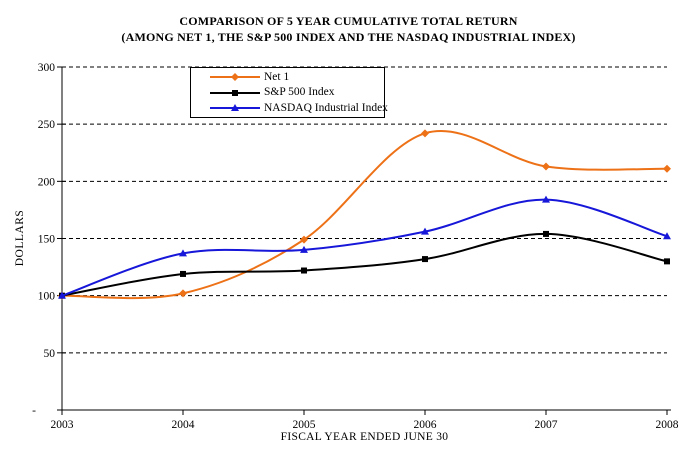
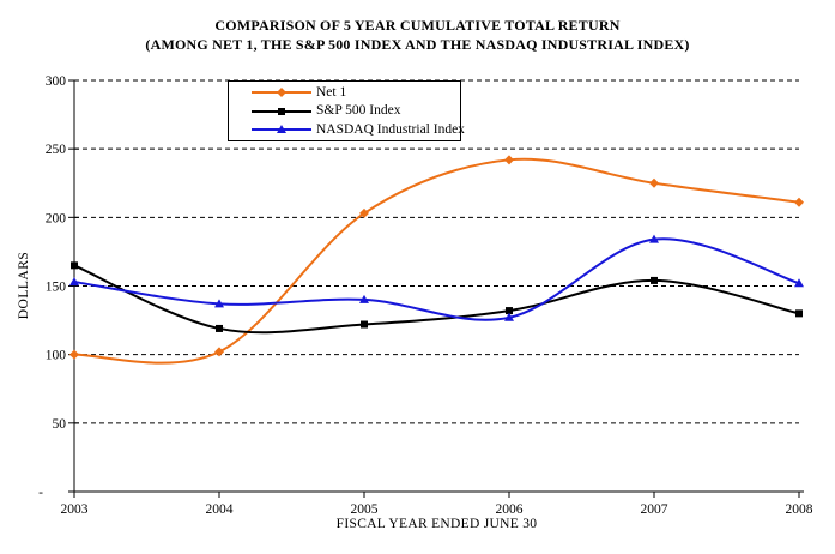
S&P 500 Index/2003: 100 -> 165
NASDAQ Industrial Index/2003: 100 -> 153
Net 1/2005: 149 -> 203
NASDAQ Industrial Index/2006: 156 -> 127
Net 1/2007: 213 -> 225
